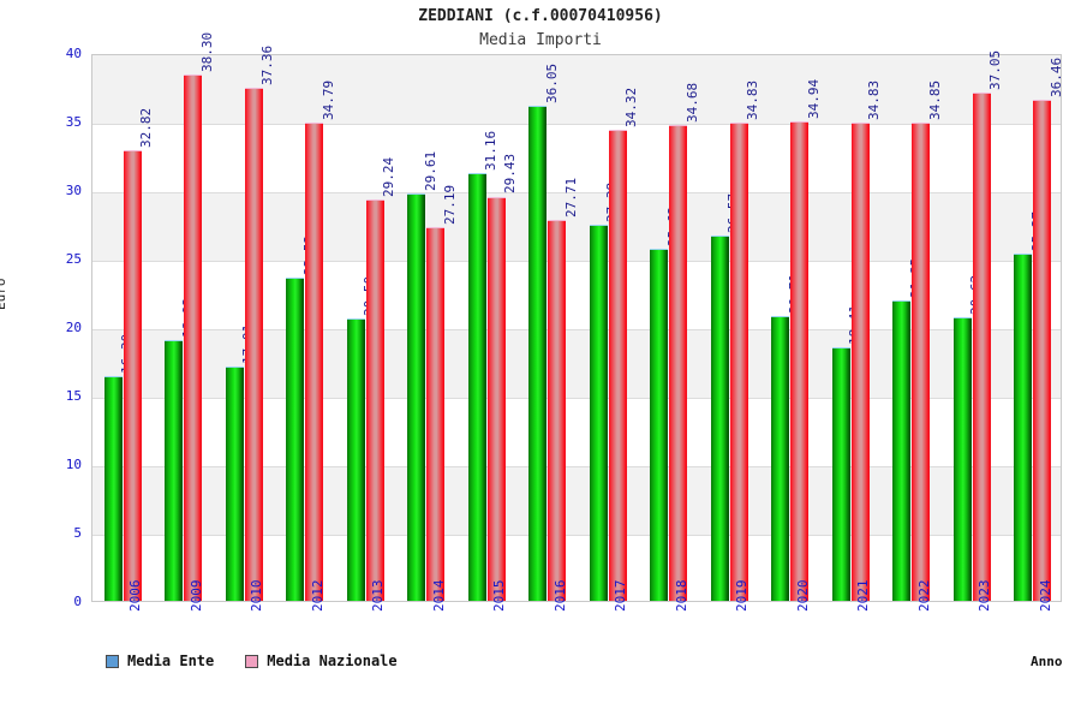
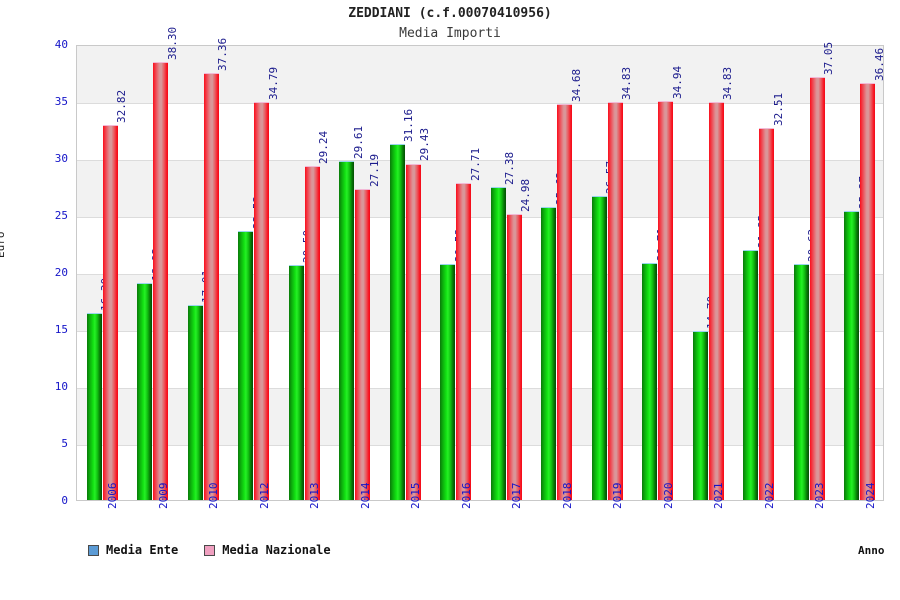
Media Ente/2016: 36.05 -> 20.58
Media Nazionale/2017: 34.32 -> 24.98
Media Ente/2021: 18.41 -> 14.70
Media Nazionale/2022: 34.85 -> 32.51
